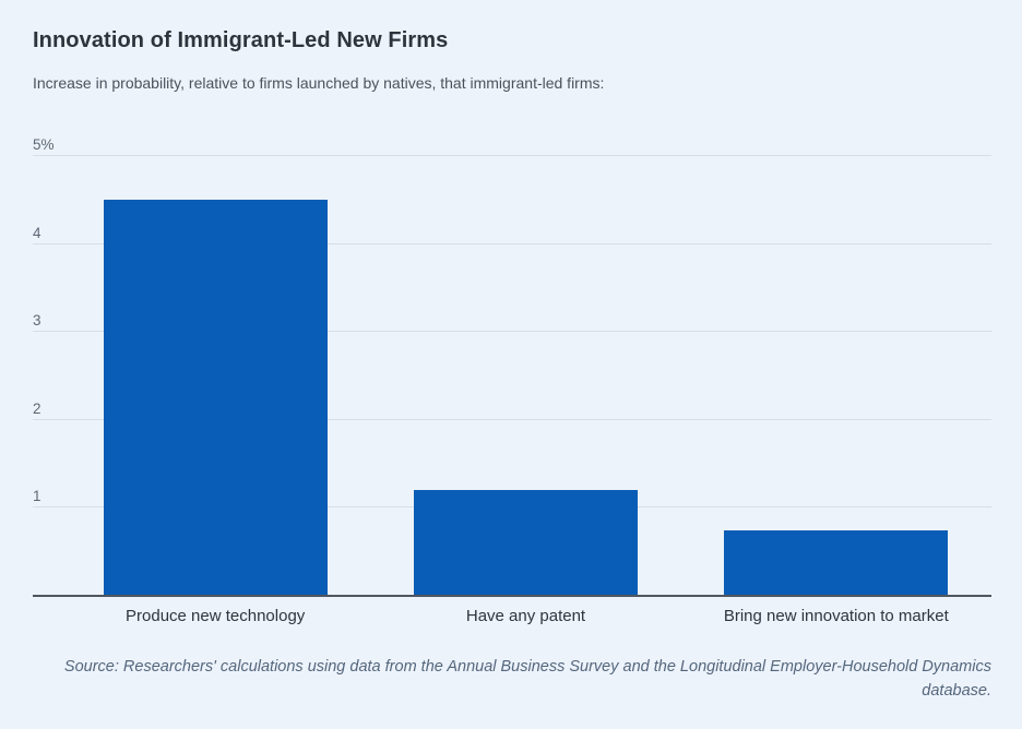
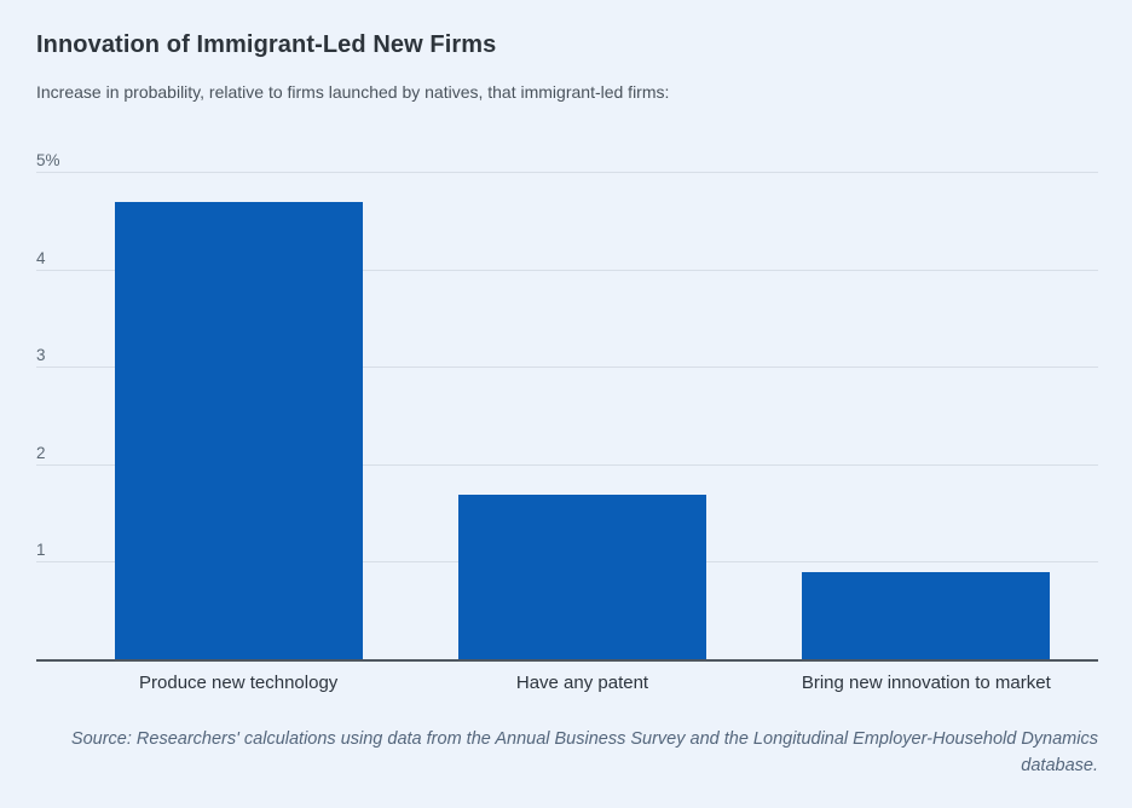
Produce new technology: 4.5% -> 4.7%
Have any patent: 1.2% -> 1.7%
Bring new innovation to market: 0.8% -> 0.9%
